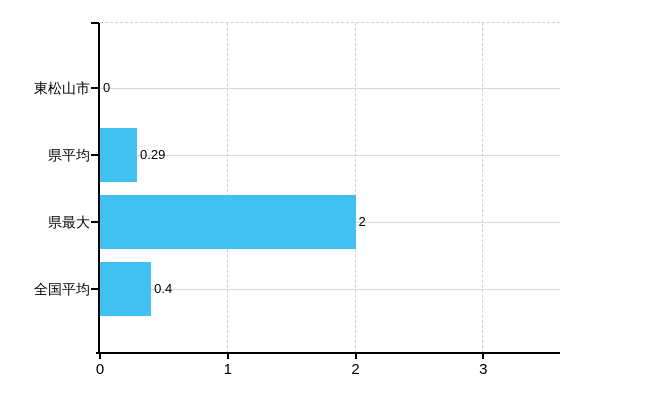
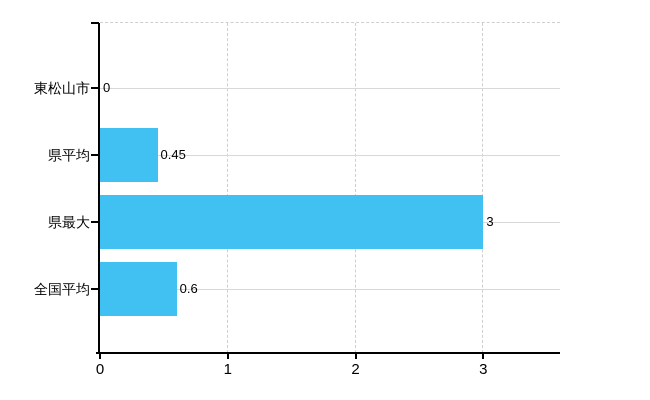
県平均: 0.29 -> 0.45
県最大: 2 -> 3
全国平均: 0.4 -> 0.6
